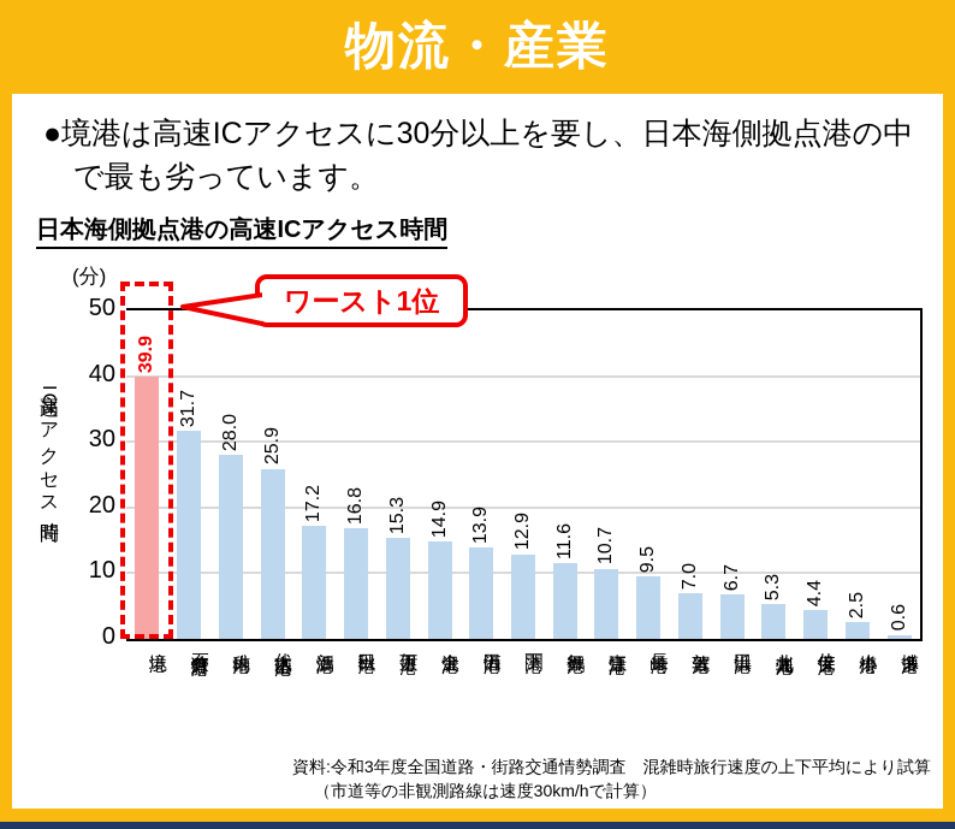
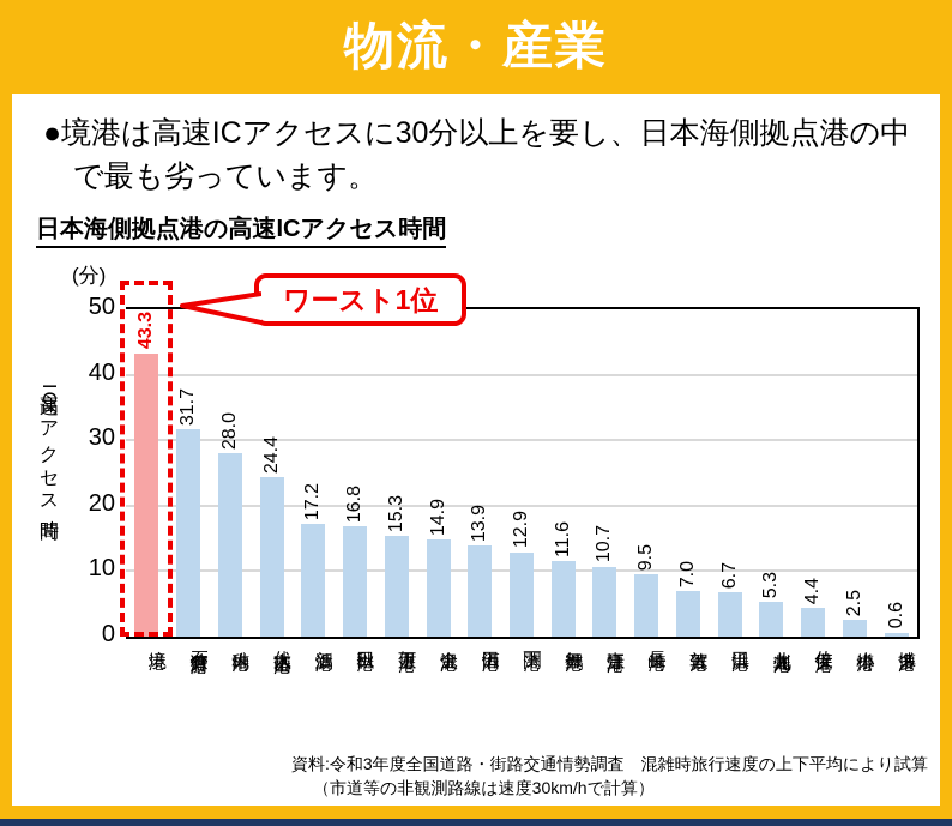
境港: 39.9 -> 43.3
伏木富山港: 25.9 -> 24.4
